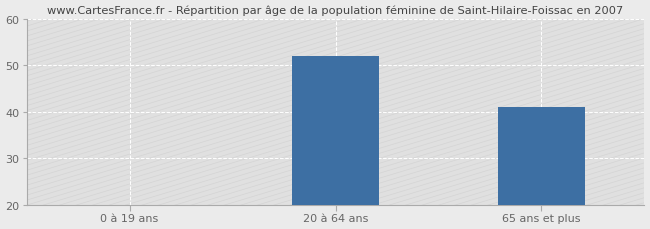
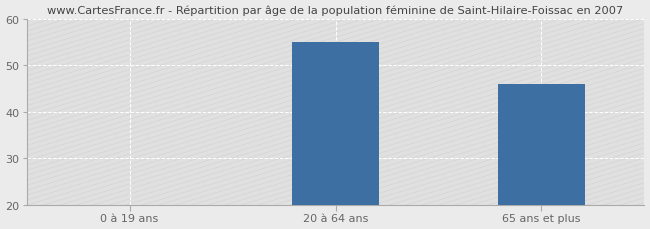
20 à 64 ans: 52 -> 55
65 ans et plus: 41 -> 46
